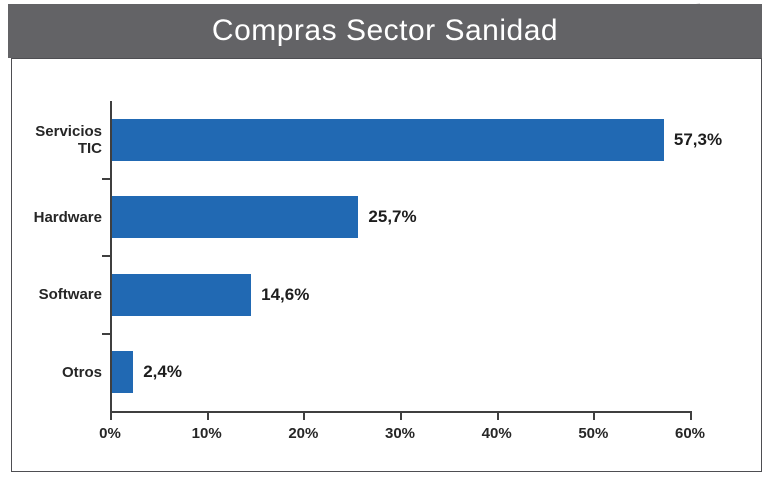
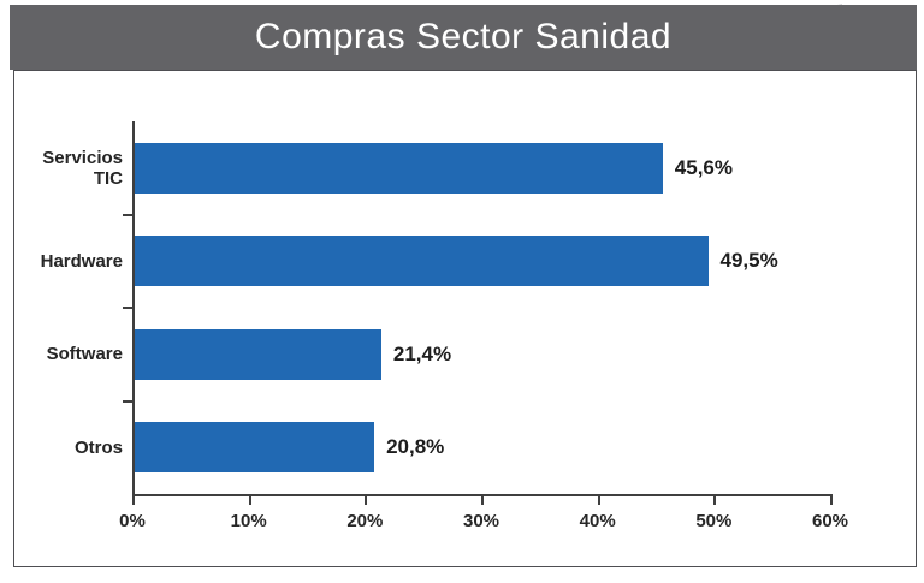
Servicios TIC: 57,3% -> 45,6%
Hardware: 25,7% -> 49,5%
Software: 14,6% -> 21,4%
Otros: 2,4% -> 20,8%
